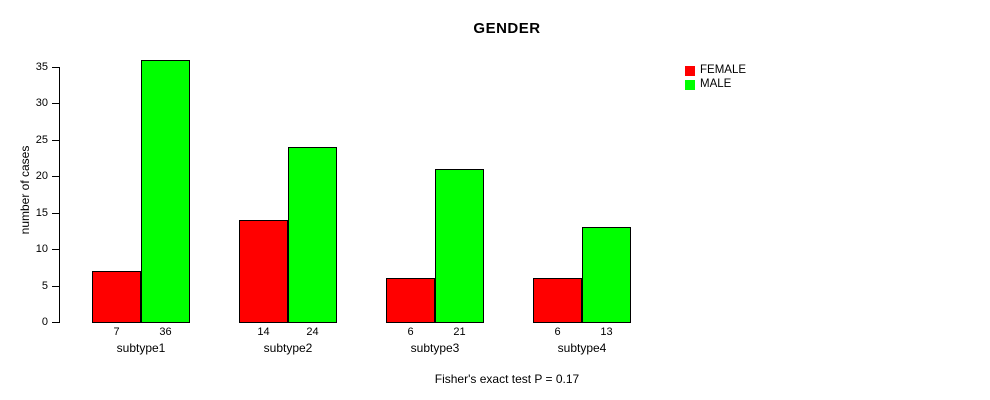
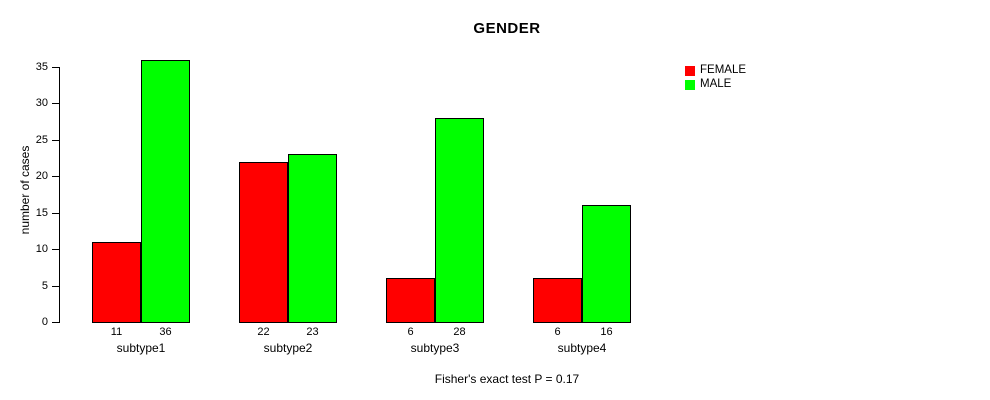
FEMALE/subtype1: 7 -> 11
FEMALE/subtype2: 14 -> 22
MALE/subtype2: 24 -> 23
MALE/subtype3: 21 -> 28
MALE/subtype4: 13 -> 16
